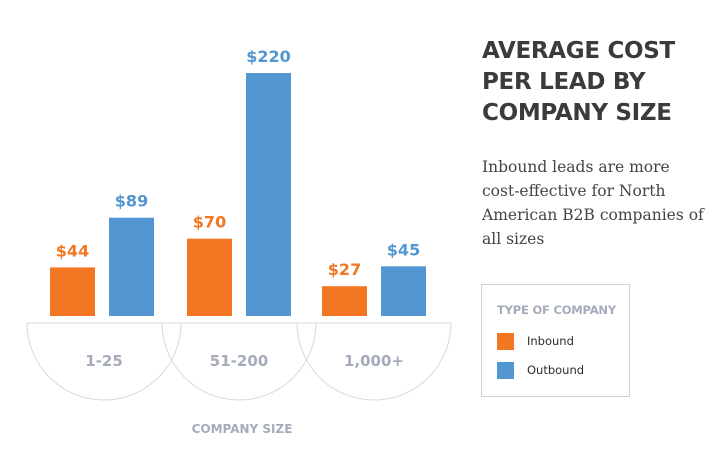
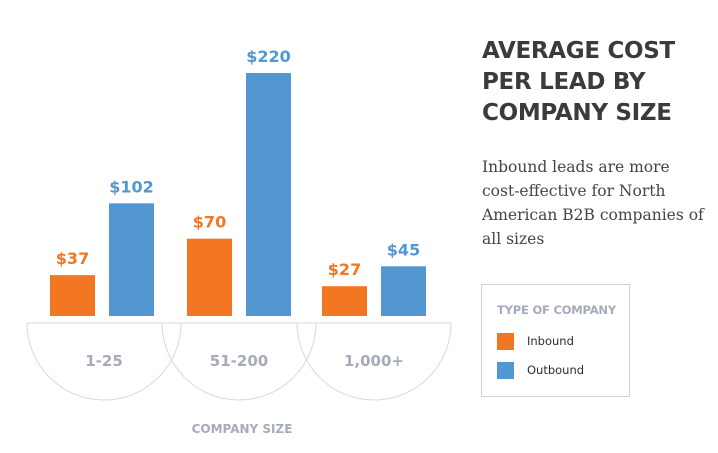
Inbound/1-25: $44 -> $37
Outbound/1-25: $89 -> $102
